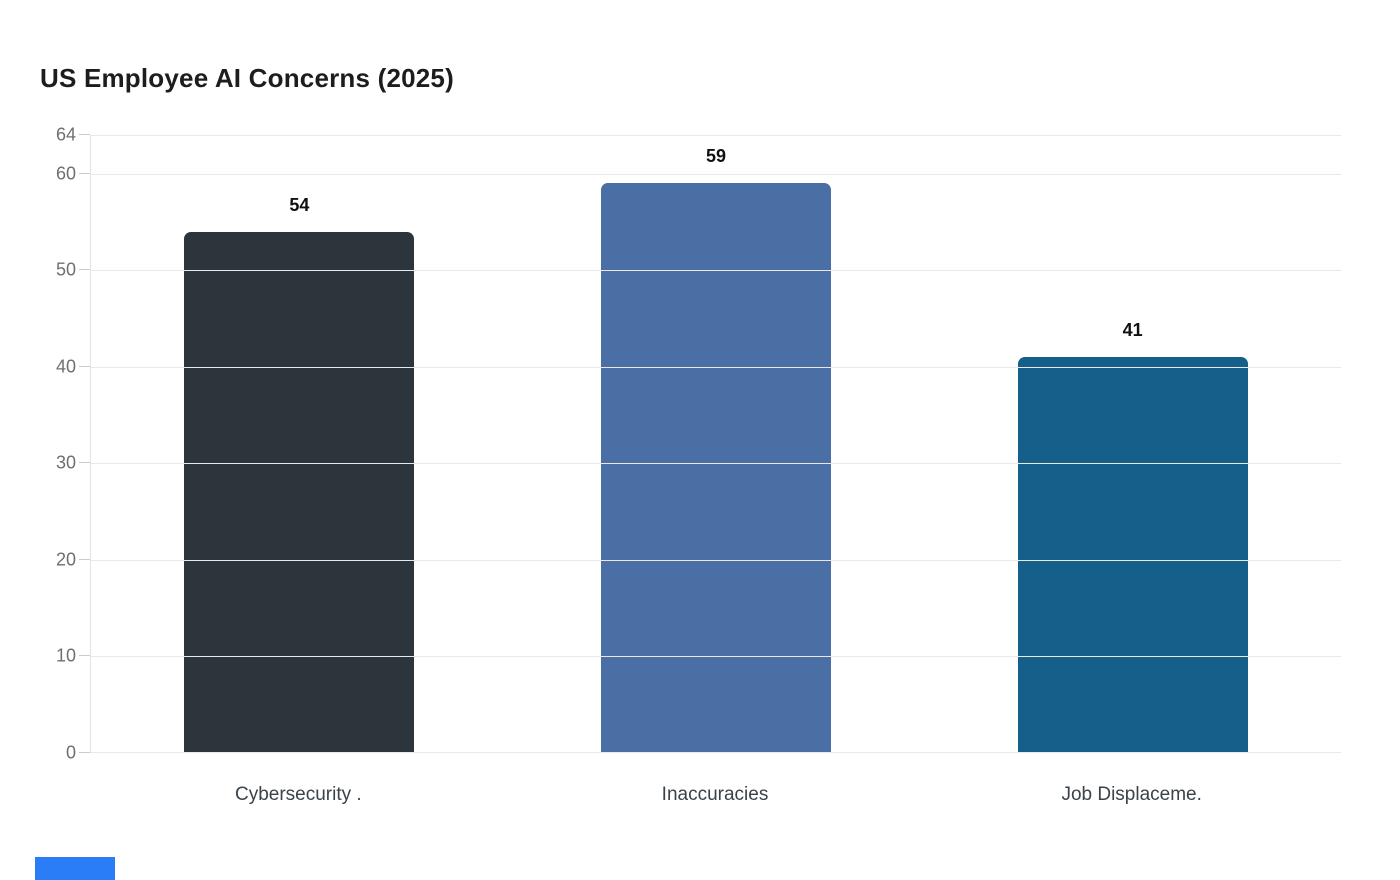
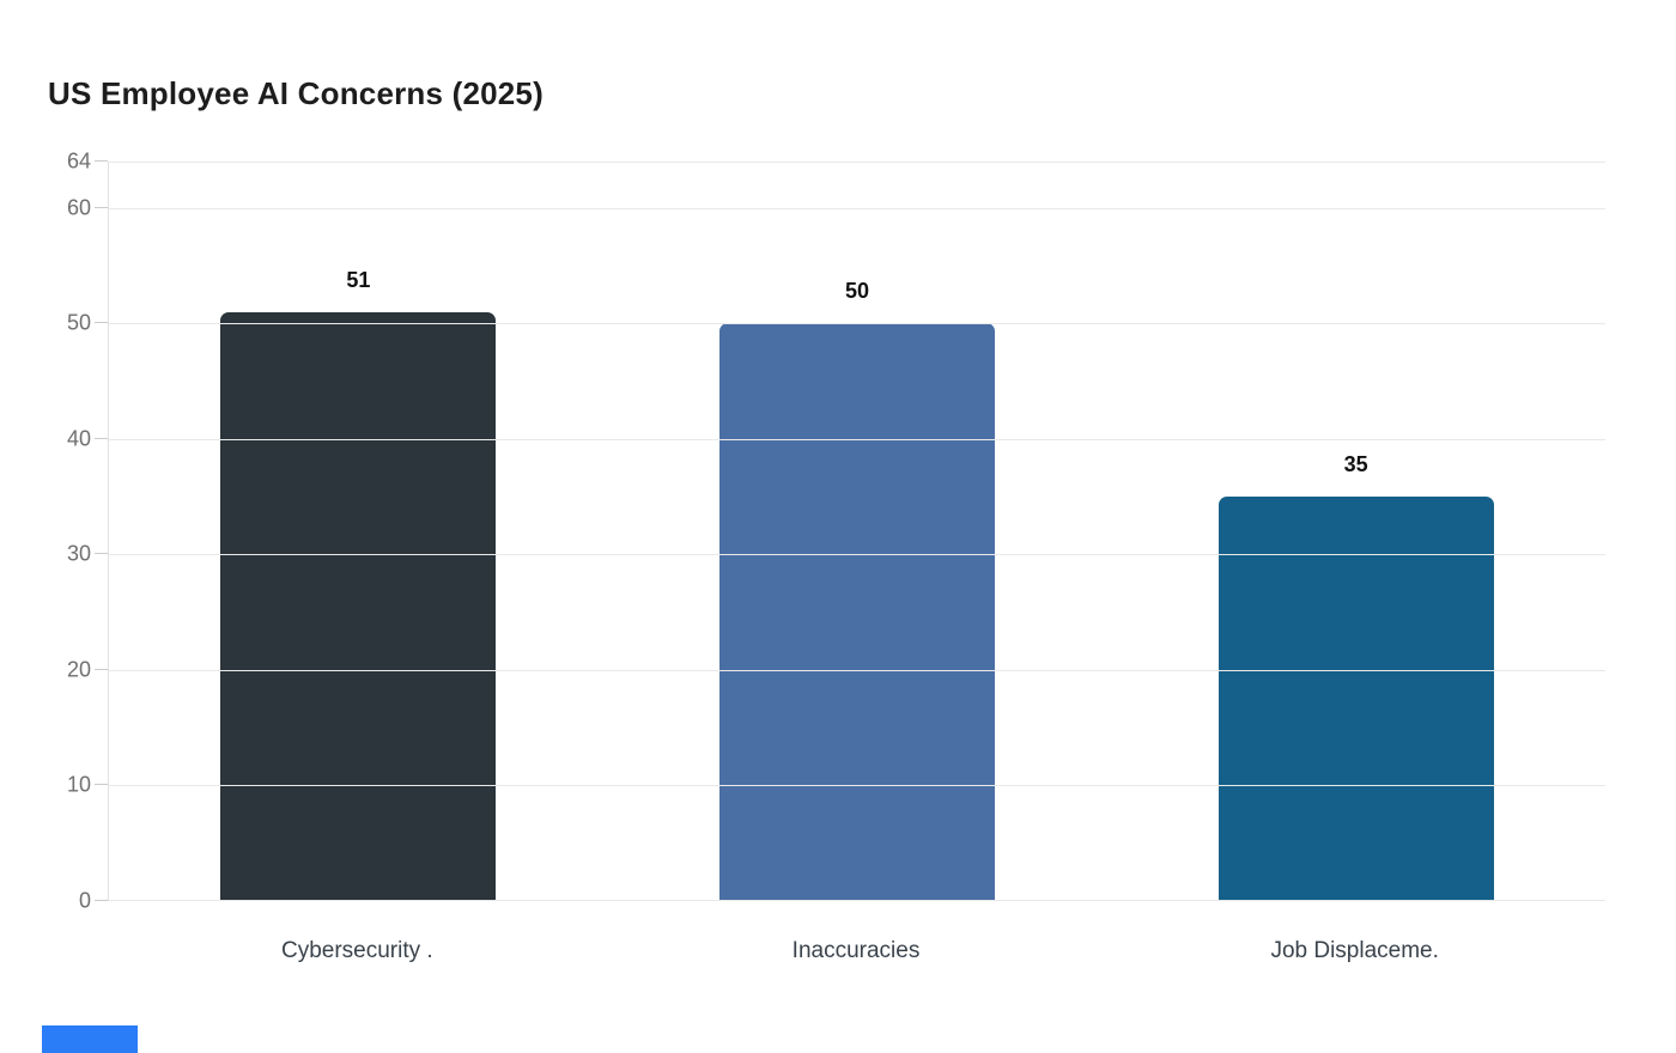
Cybersecurity .: 54 -> 51
Inaccuracies: 59 -> 50
Job Displaceme.: 41 -> 35
